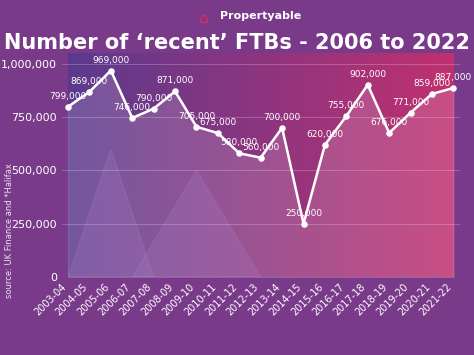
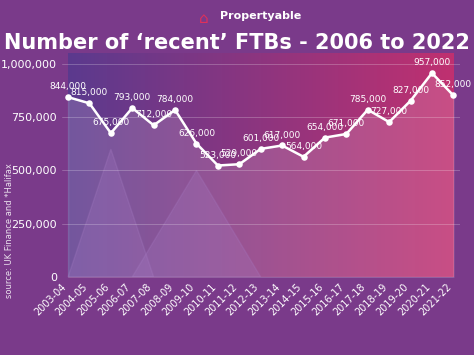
2003-04: 799,000 -> 844,000
2004-05: 869,000 -> 815,000
2005-06: 969,000 -> 675,000
2006-07: 746,000 -> 793,000
2007-08: 790,000 -> 712,000
2008-09: 871,000 -> 784,000
2009-10: 705,000 -> 626,000
2010-11: 675,000 -> 523,000
2011-12: 580,000 -> 529,000
2012-13: 560,000 -> 601,000
2013-14: 700,000 -> 617,000
2014-15: 250,000 -> 564,000
2015-16: 620,000 -> 654,000
2016-17: 755,000 -> 671,000
2017-18: 902,000 -> 785,000
2018-19: 676,000 -> 727,000
2019-20: 771,000 -> 827,000
2020-21: 859,000 -> 957,000
2021-22: 887,000 -> 852,000
